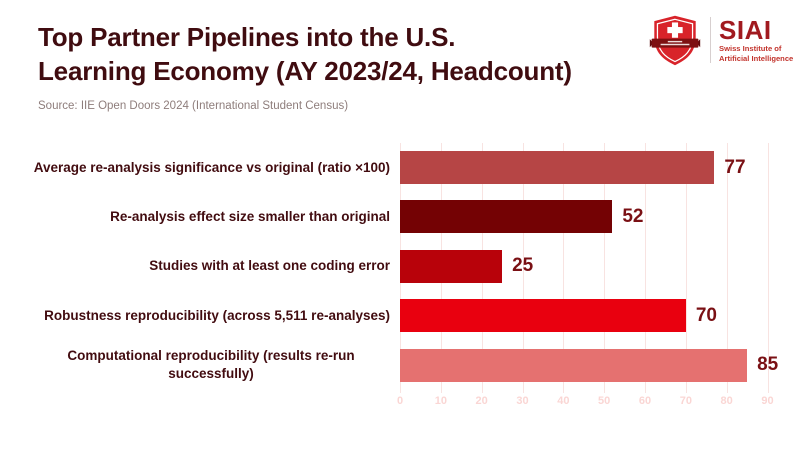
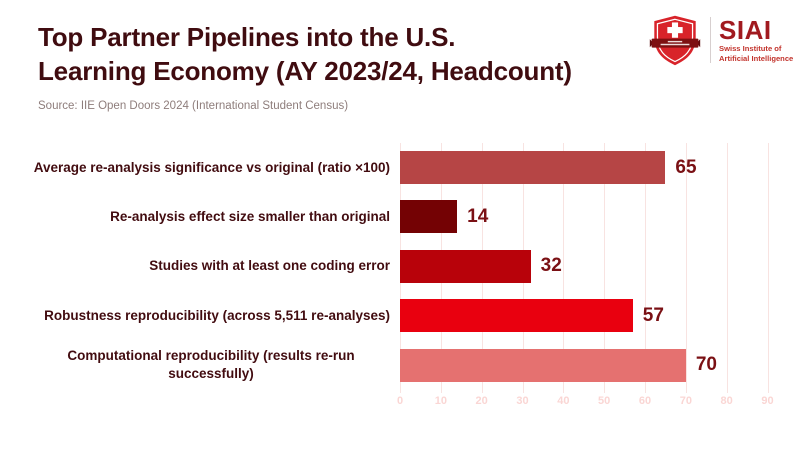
Average re-analysis significance vs original (ratio ×100): 77 -> 65
Re-analysis effect size smaller than original: 52 -> 14
Studies with at least one coding error: 25 -> 32
Robustness reproducibility (across 5,511 re-analyses): 70 -> 57
Computational reproducibility (results re-run successfully): 85 -> 70
